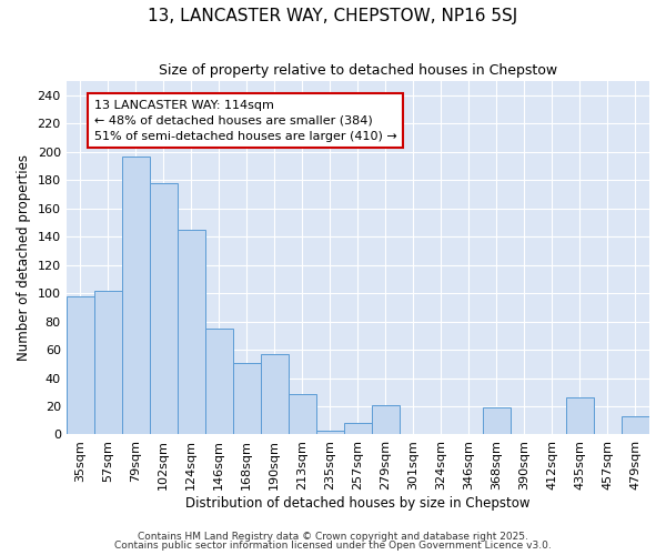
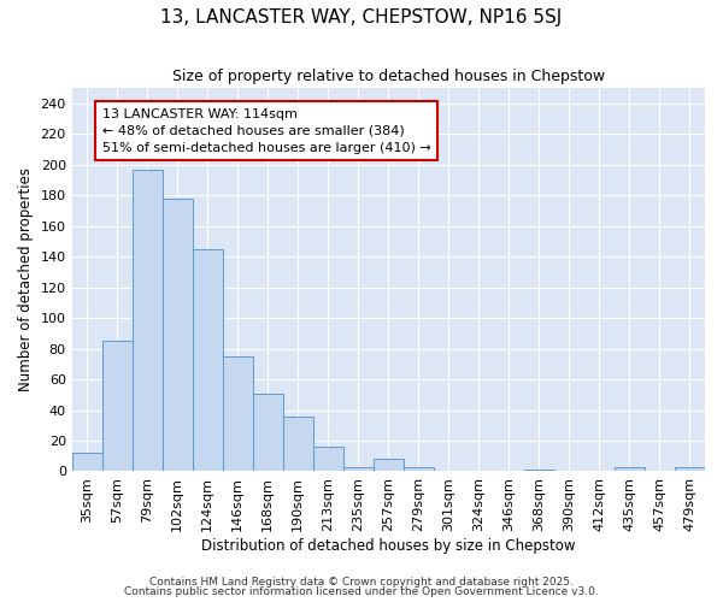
35sqm: 98 -> 12
57sqm: 102 -> 85
190sqm: 57 -> 36
213sqm: 29 -> 16
279sqm: 21 -> 3
368sqm: 19 -> 1
435sqm: 26 -> 3
479sqm: 13 -> 3
